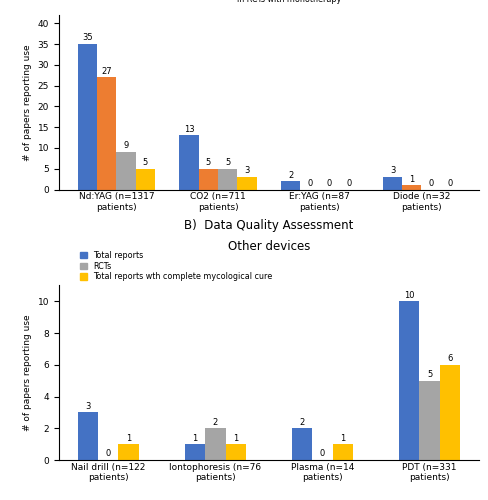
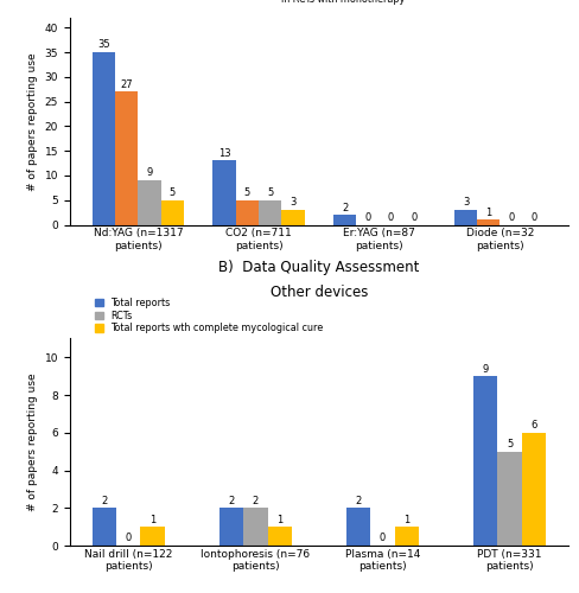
Total reports/Nail drill (n=122 patients): 3 -> 2
Total reports/Iontophoresis (n=76 patients): 1 -> 2
Total reports/PDT (n=331 patients): 10 -> 9
